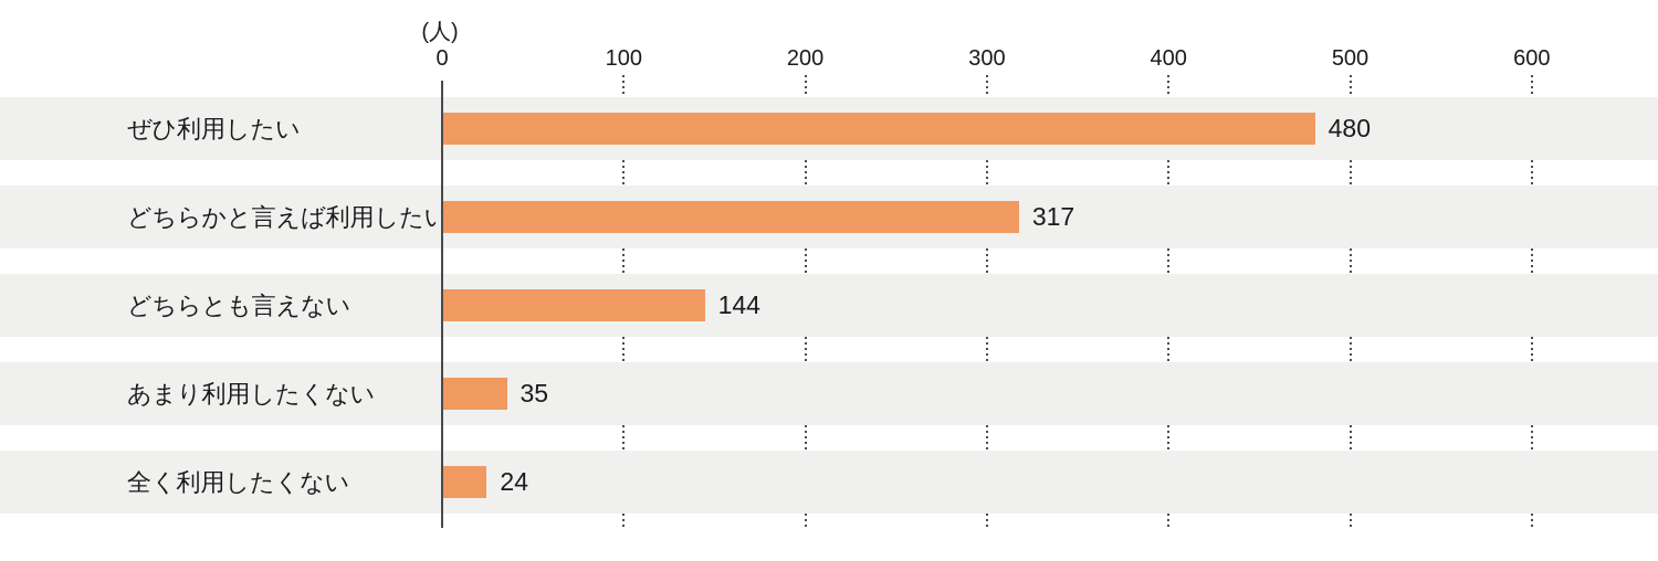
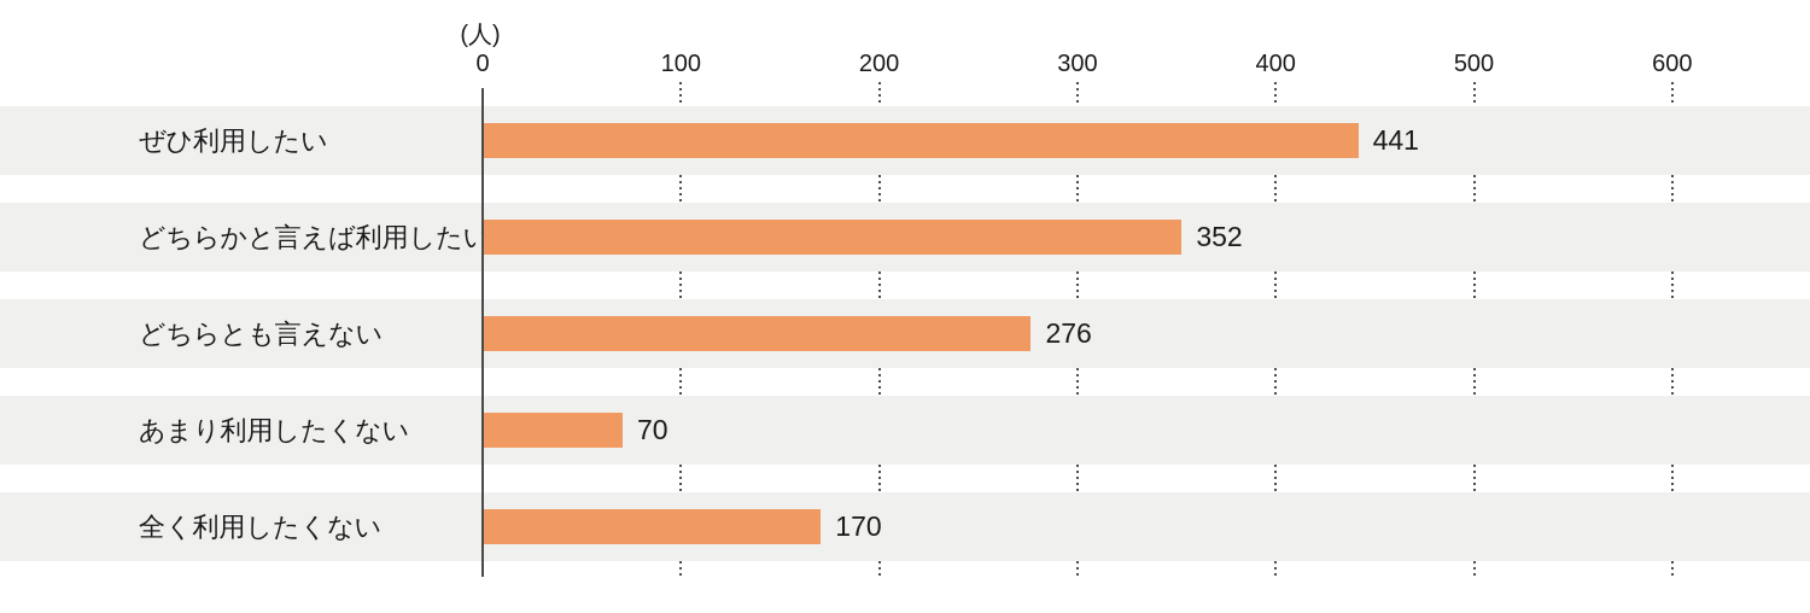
ぜひ利用したい: 480 -> 441
どちらかと言えば利用したい: 317 -> 352
どちらとも言えない: 144 -> 276
あまり利用したくない: 35 -> 70
全く利用したくない: 24 -> 170
